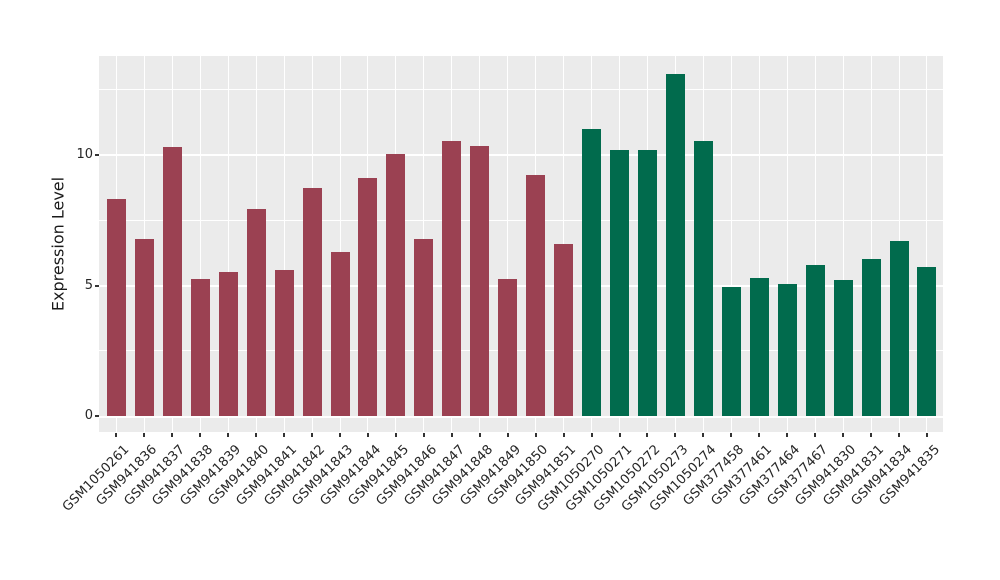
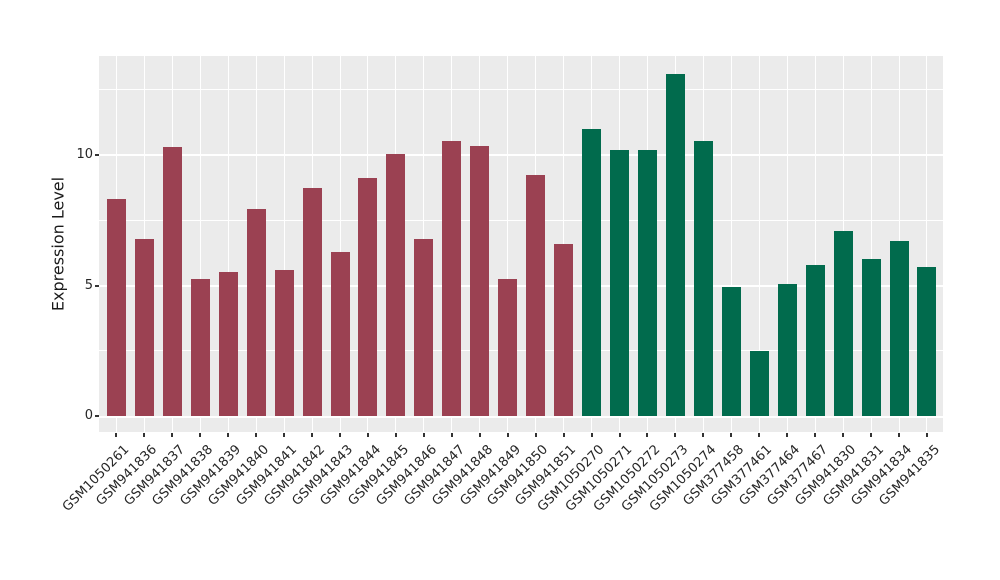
GSM377461: 5.3 -> 2.5
GSM941830: 5.2 -> 7.1
